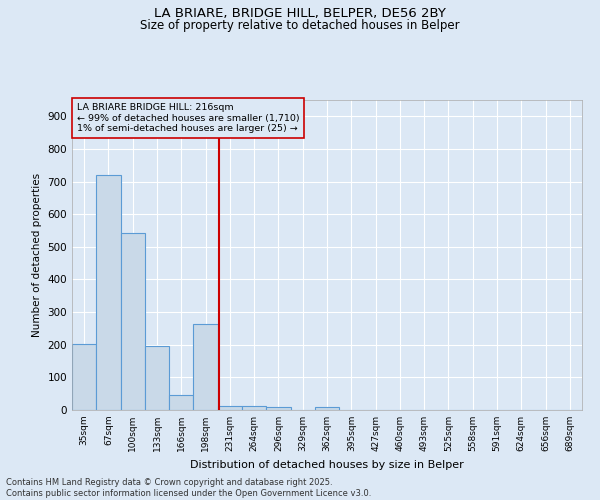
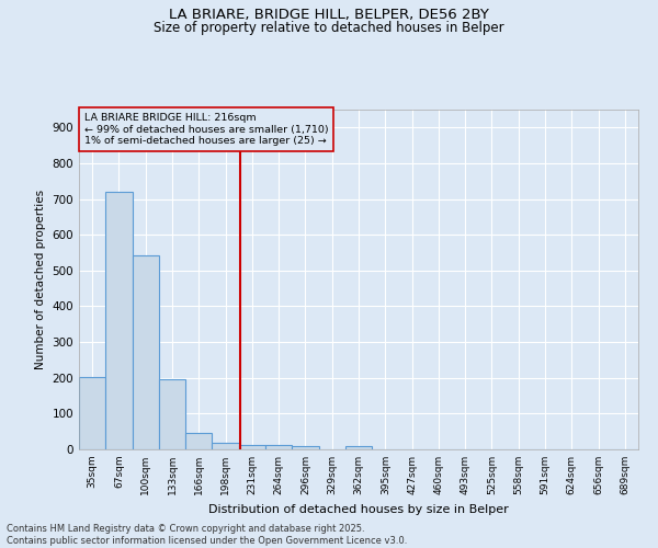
198sqm: 265 -> 17
